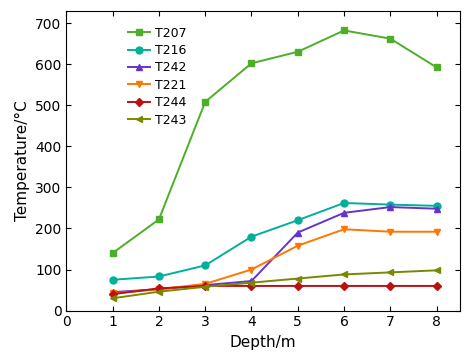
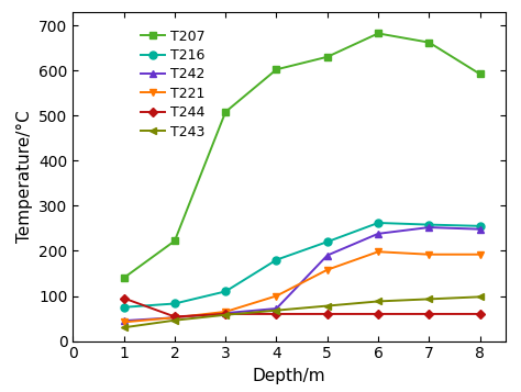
T244/1: 40 -> 95
